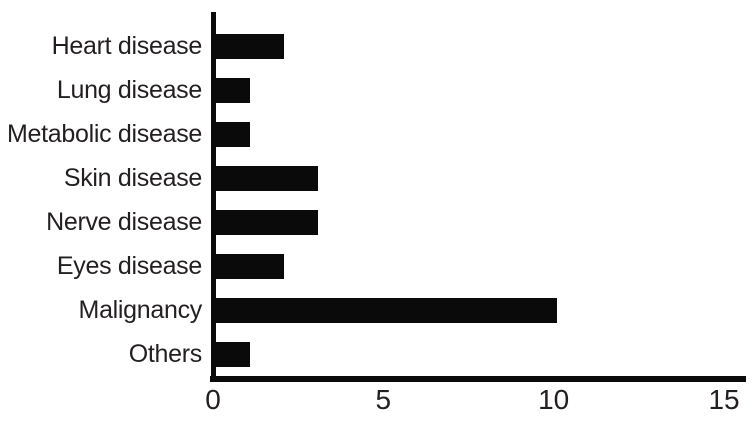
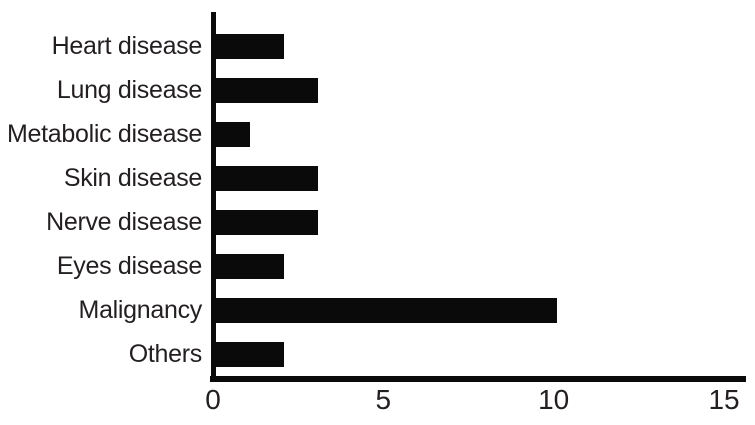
Lung disease: 1 -> 3
Others: 1 -> 2
